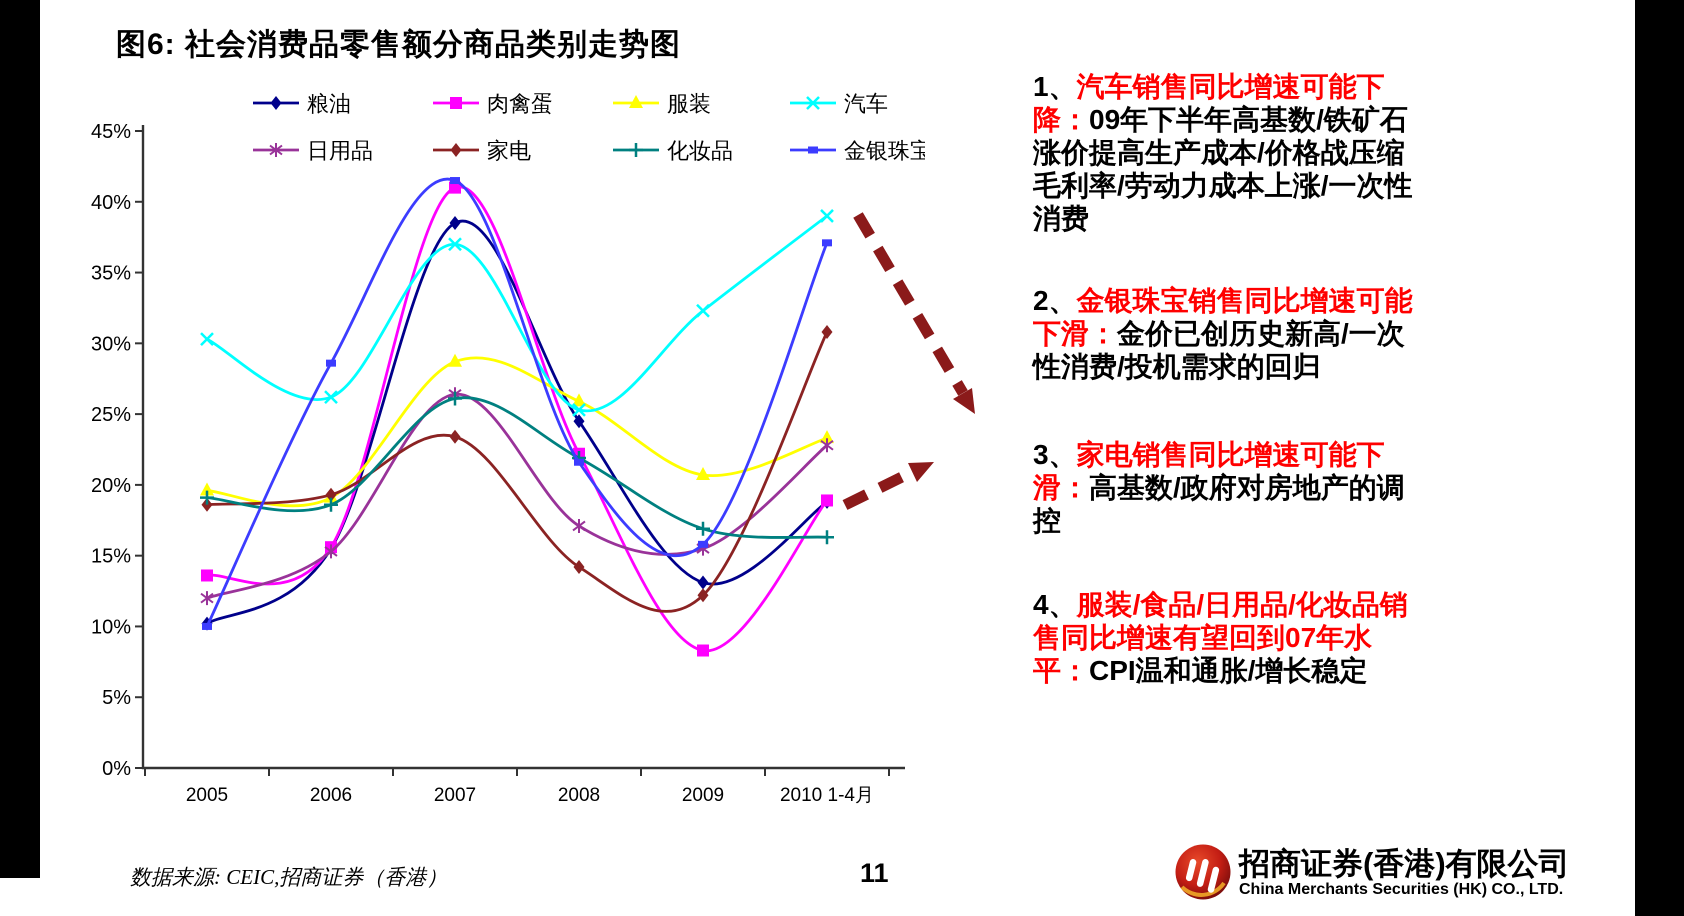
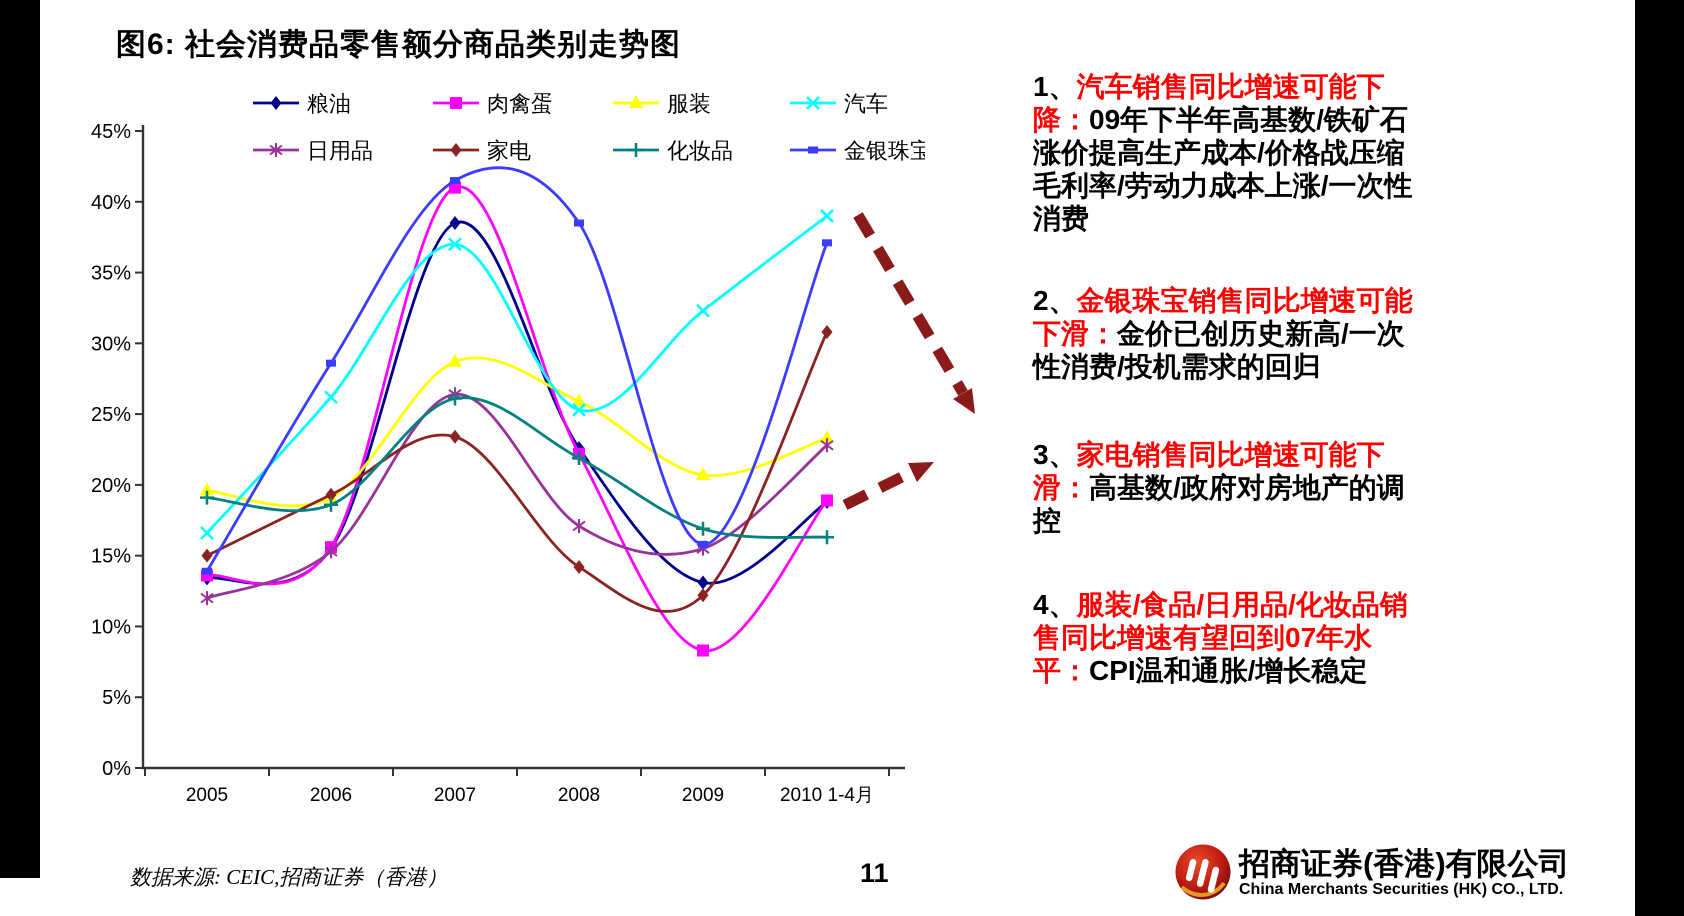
粮油/2005: 10.2% -> 13.4%
汽车/2005: 30.3% -> 16.6%
家电/2005: 18.6% -> 15.0%
金银珠宝/2005: 10.0% -> 13.9%
粮油/2008: 24.5% -> 22.6%
金银珠宝/2008: 21.6% -> 38.5%
